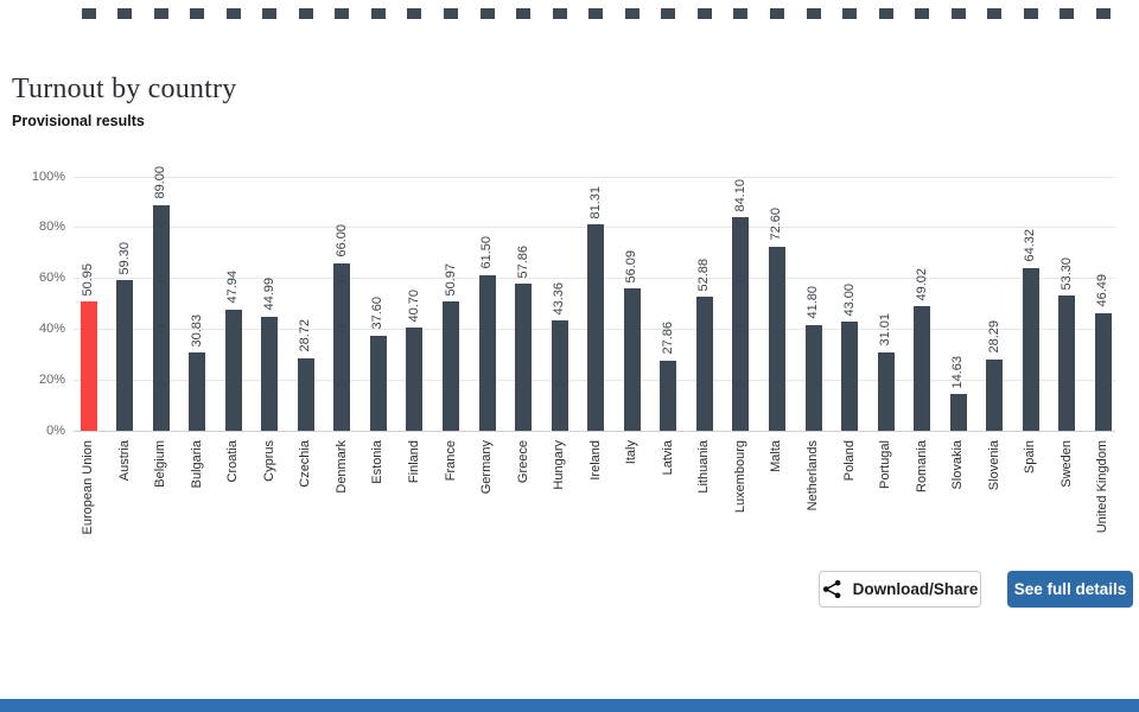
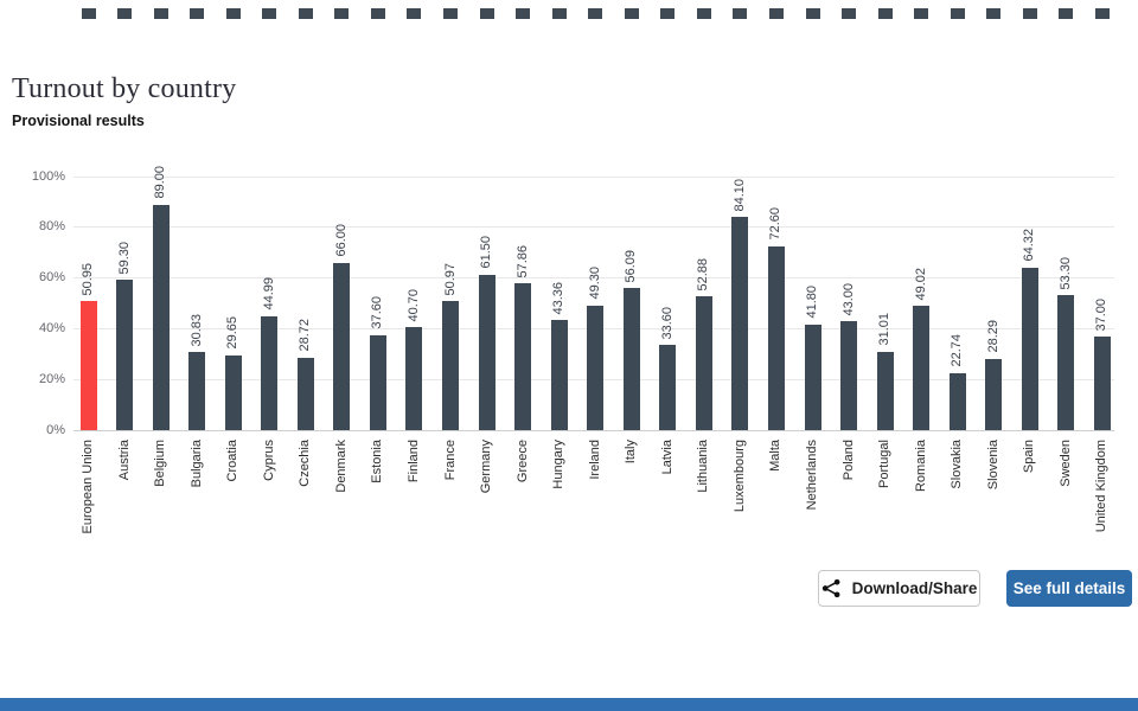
Croatia: 47.94 -> 29.65
Ireland: 81.31 -> 49.30
Latvia: 27.86 -> 33.60
Slovakia: 14.63 -> 22.74
United Kingdom: 46.49 -> 37.00
